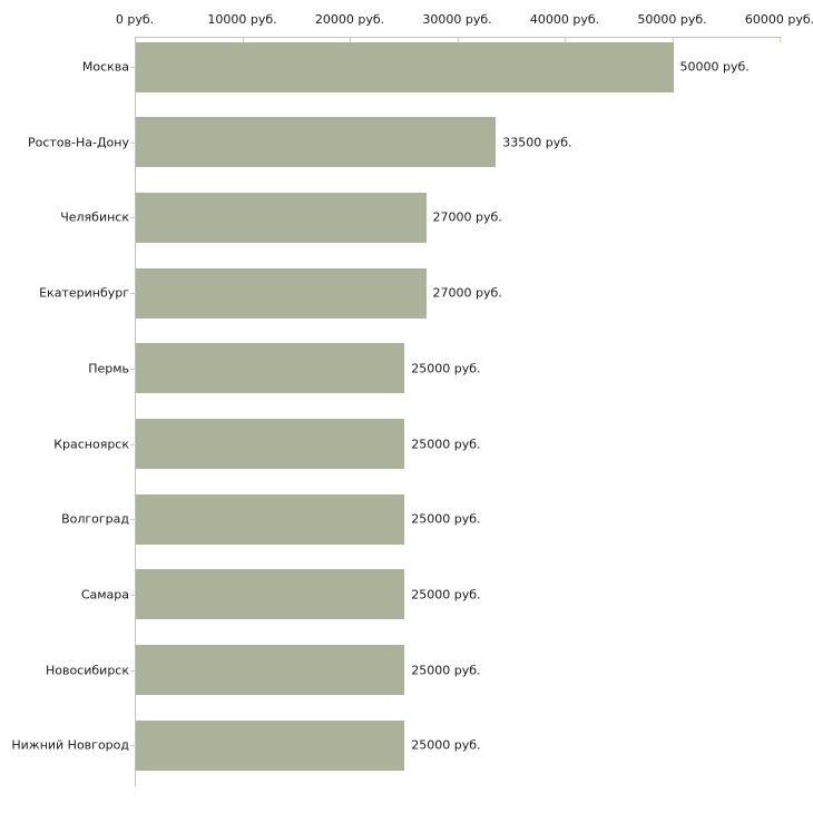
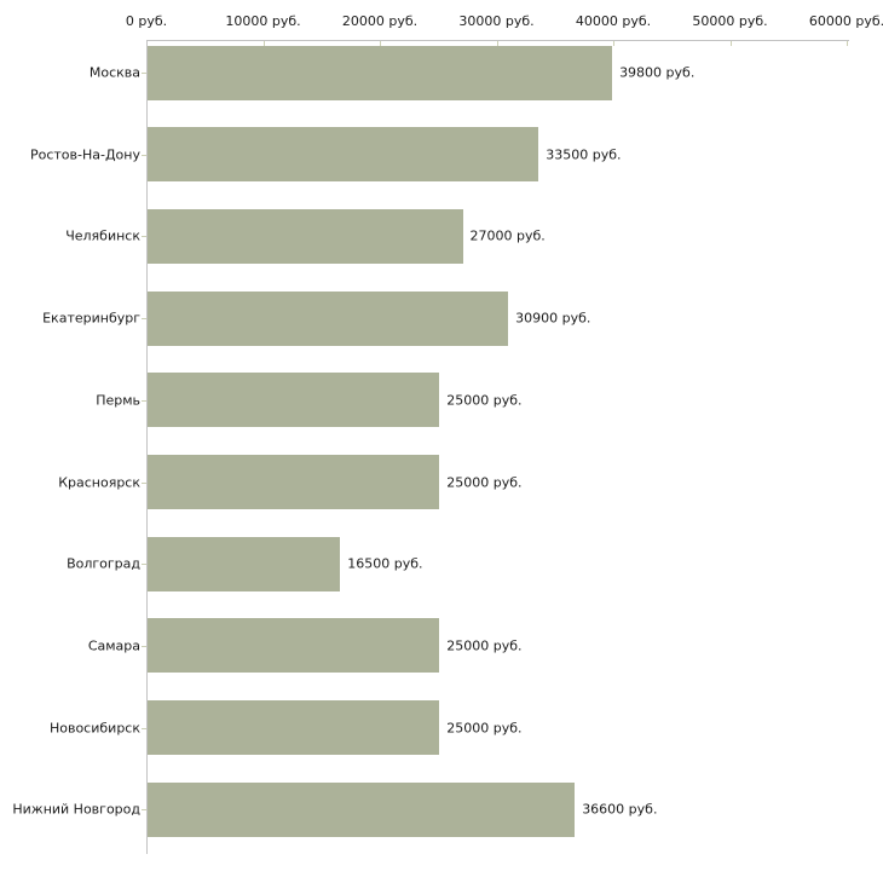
Москва: 50000 -> 39800
Екатеринбург: 27000 -> 30900
Волгоград: 25000 -> 16500
Нижний Новгород: 25000 -> 36600
